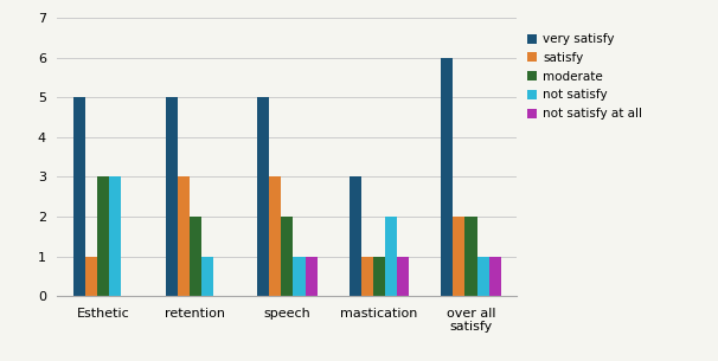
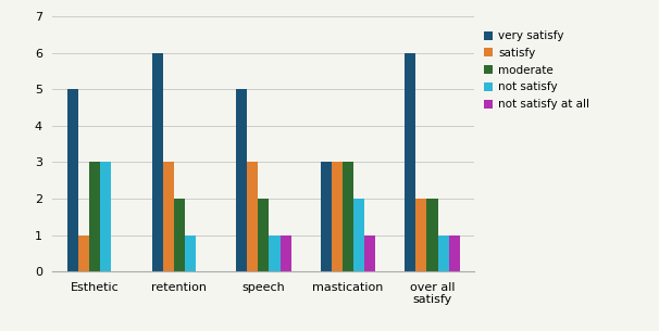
very satisfy/retention: 5 -> 6
satisfy/mastication: 1 -> 3
moderate/mastication: 1 -> 3
